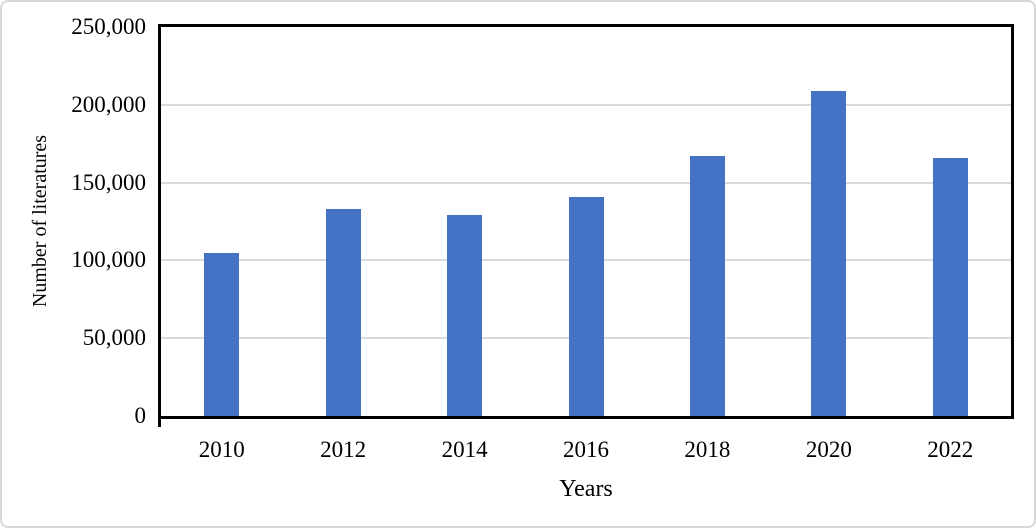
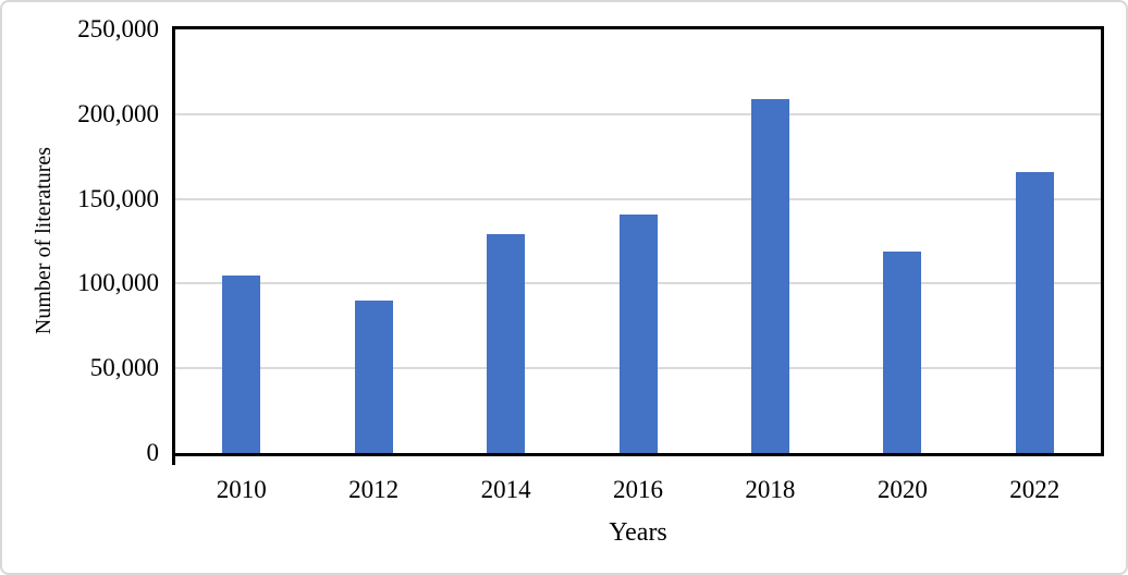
2012: 133000 -> 90000
2018: 167000 -> 209000
2020: 209000 -> 119000
